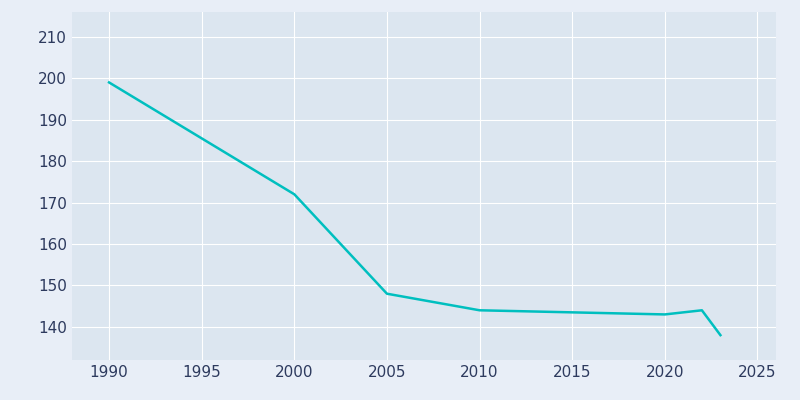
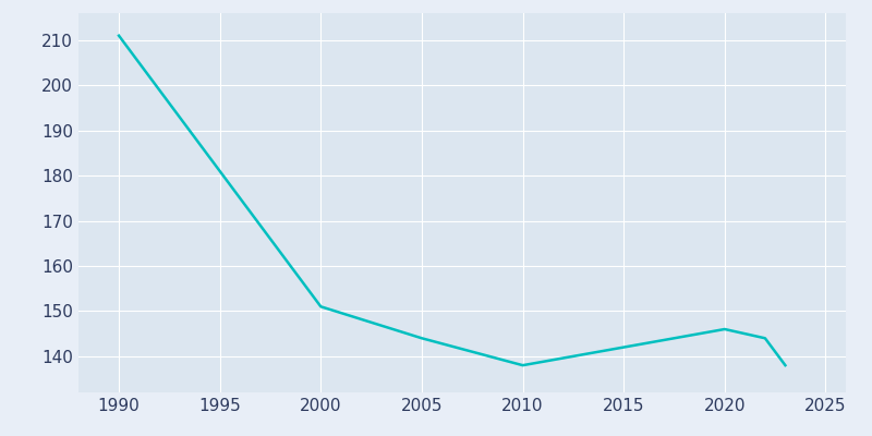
1990: 199 -> 211
2000: 172 -> 151
2005: 148 -> 144
2010: 144 -> 138
2020: 143 -> 146
